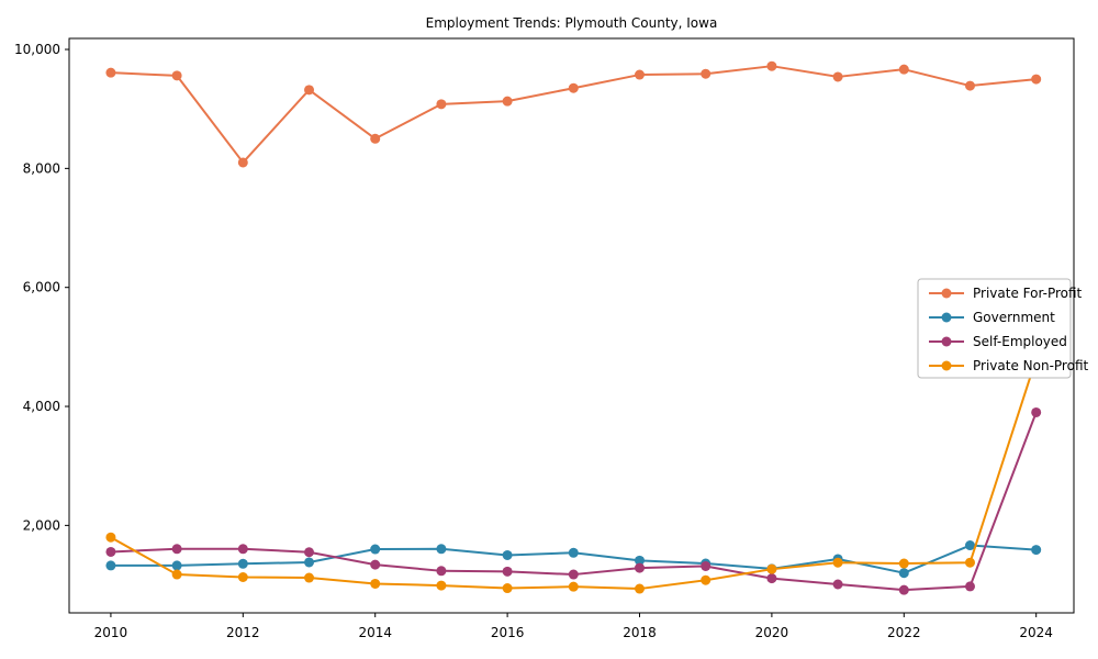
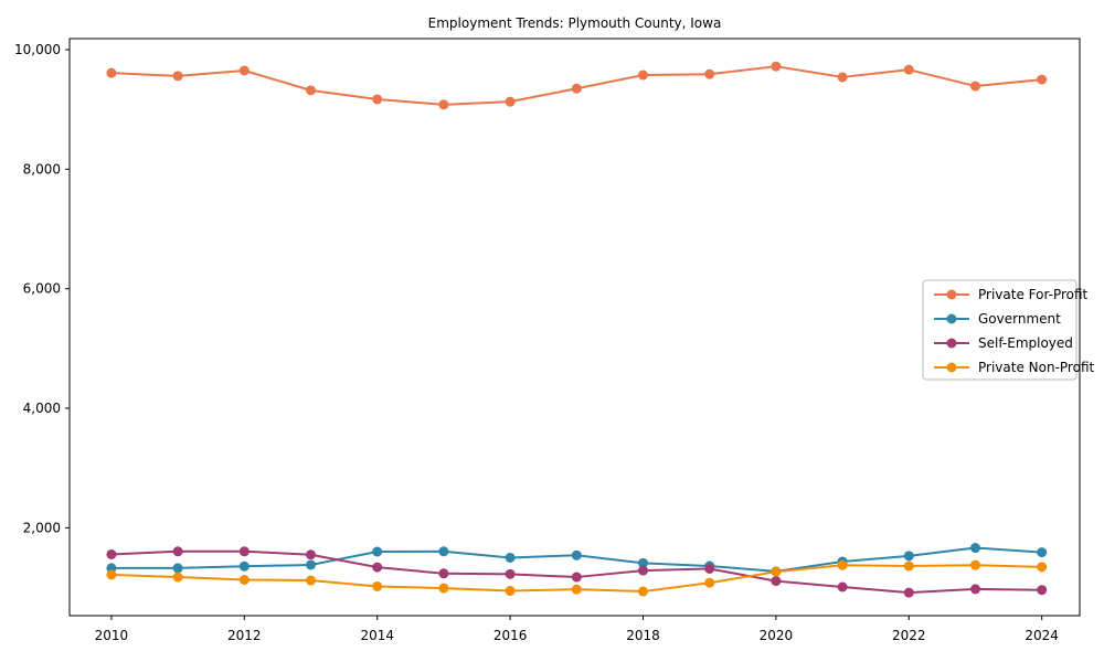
Private Non-Profit/2010: 1800 -> 1200
Private For-Profit/2012: 8100 -> 9600
Private For-Profit/2014: 8500 -> 9200
Government/2022: 1200 -> 1500
Self-Employed/2024: 3900 -> 1000
Private Non-Profit/2024: 4800 -> 1300
